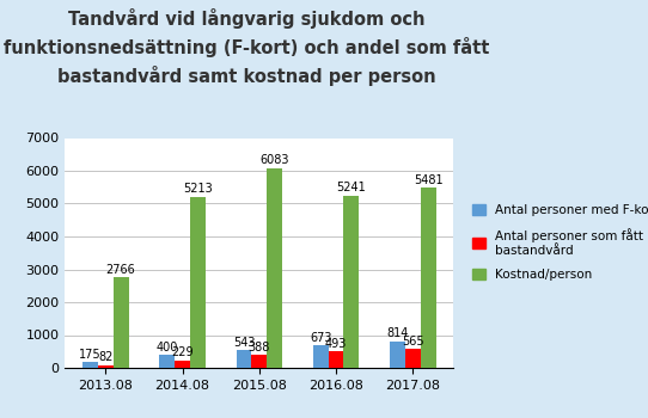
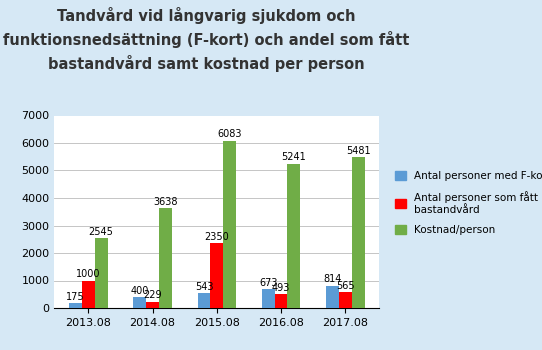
Antal personer som fått bastandvård/2013.08: 80 -> 1000
Kostnad/person/2013.08: 2766 -> 2545
Kostnad/person/2014.08: 5213 -> 3638
Antal personer som fått bastandvård/2015.08: 390 -> 2350
